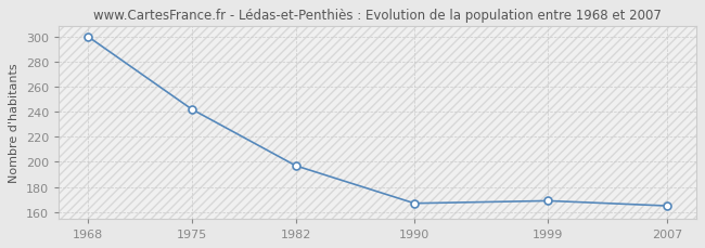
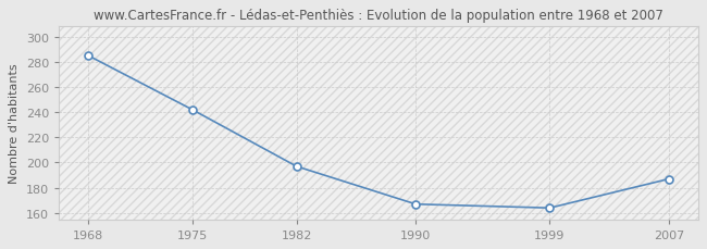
1968: 300 -> 285
1999: 169 -> 164
2007: 165 -> 187
